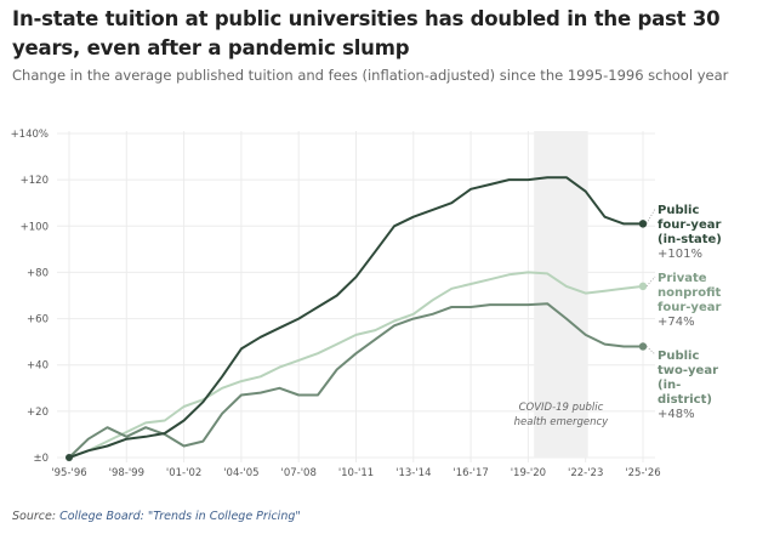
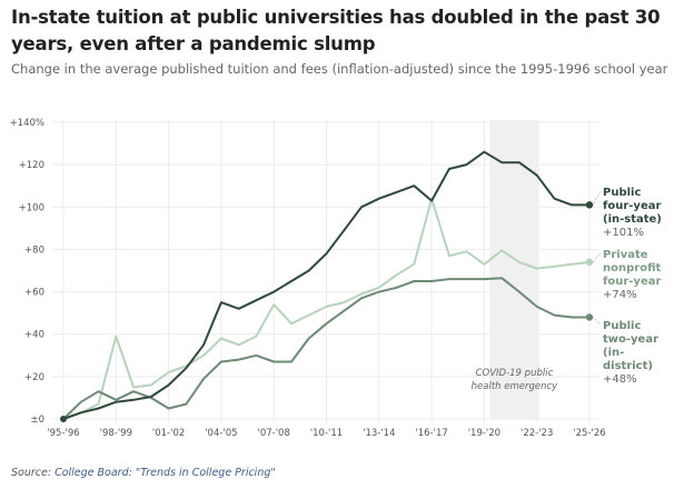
Private nonprofit four-year/'98-'99: 11% -> 39%
Public four-year (in-state)/'04-'05: 47% -> 55%
Private nonprofit four-year/'04-'05: 33% -> 38%
Private nonprofit four-year/'07-'08: 42% -> 54%
Public four-year (in-state)/'16-'17: 116% -> 103%
Private nonprofit four-year/'16-'17: 75% -> 104%
Public four-year (in-state)/'19-'20: 120% -> 126%
Private nonprofit four-year/'19-'20: 80% -> 73%
